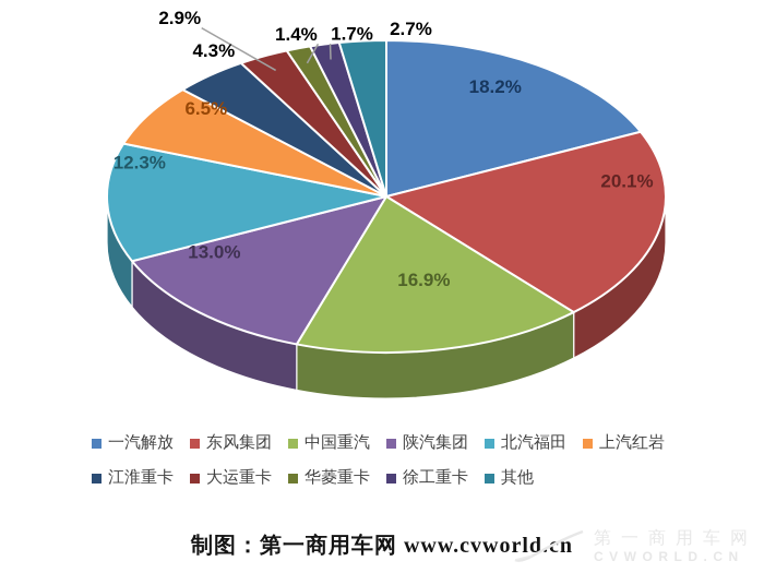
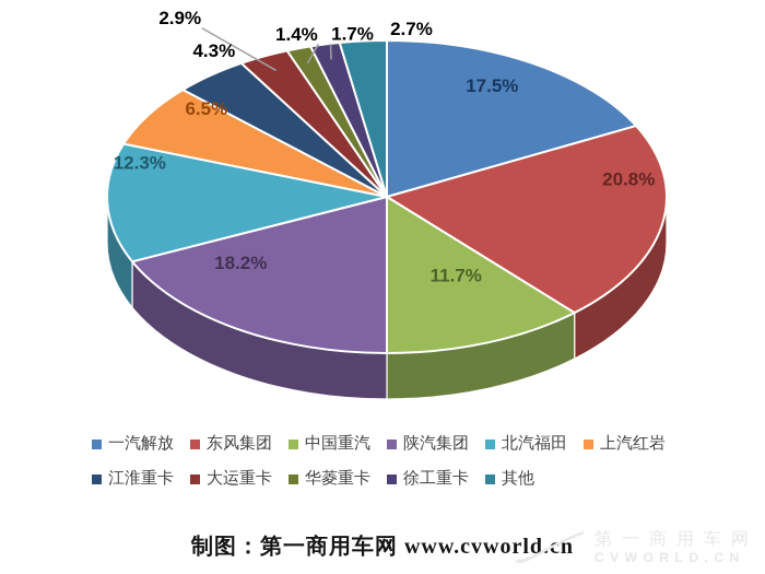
一汽解放: 18.2% -> 17.5%
东风集团: 20.1% -> 20.8%
中国重汽: 16.9% -> 11.7%
陕汽集团: 13.0% -> 18.2%
